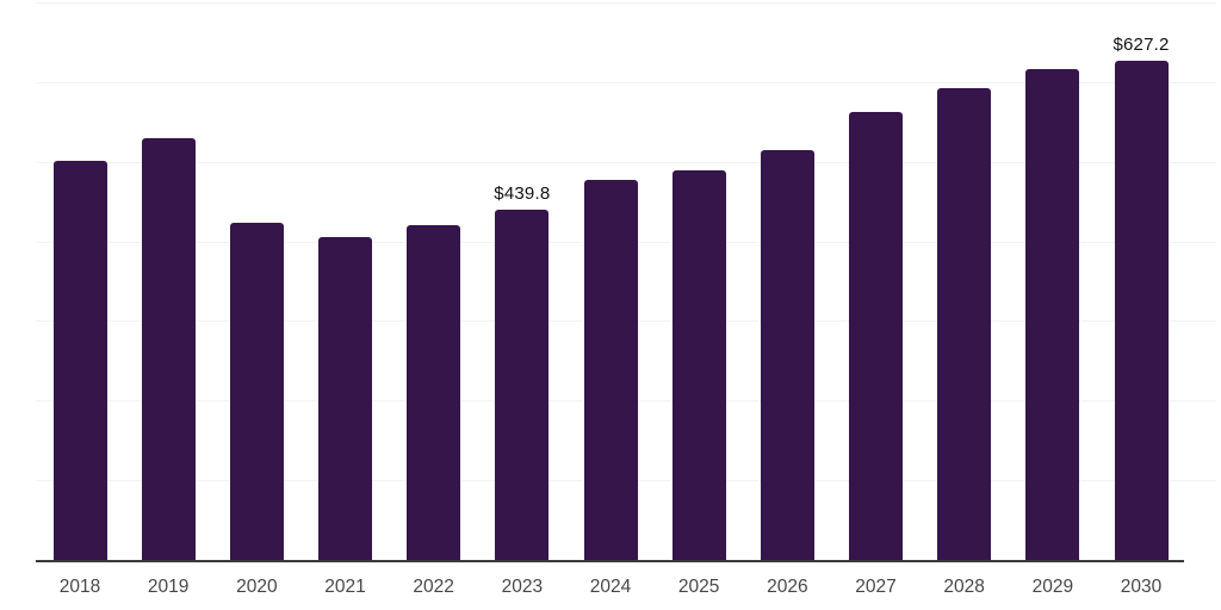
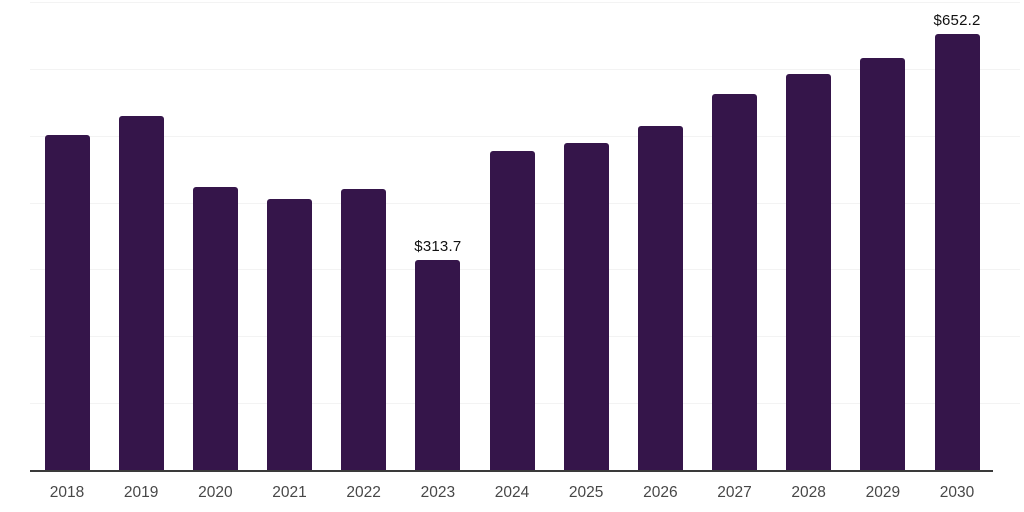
2023: $439.8 -> $313.7
2030: $627.2 -> $652.2
